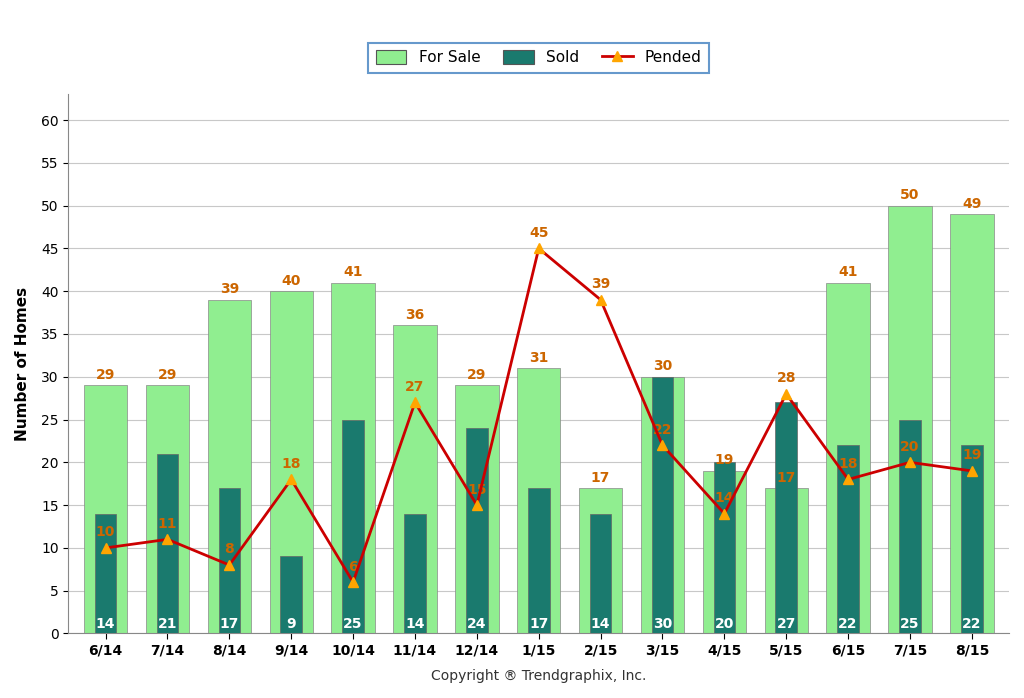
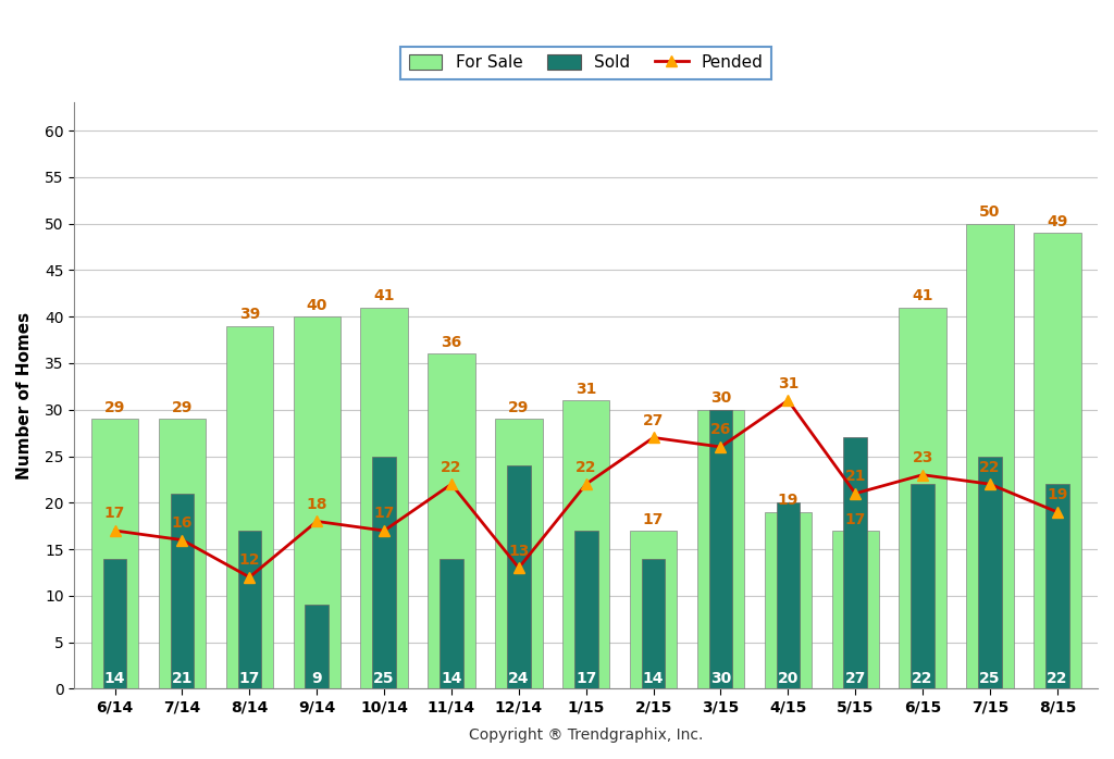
Pended/6/14: 10 -> 17
Pended/7/14: 11 -> 16
Pended/8/14: 8 -> 12
Pended/10/14: 6 -> 17
Pended/11/14: 27 -> 22
Pended/12/14: 15 -> 13
Pended/1/15: 45 -> 22
Pended/2/15: 39 -> 27
Pended/3/15: 22 -> 26
Pended/4/15: 14 -> 31
Pended/5/15: 28 -> 21
Pended/6/15: 18 -> 23
Pended/7/15: 20 -> 22
